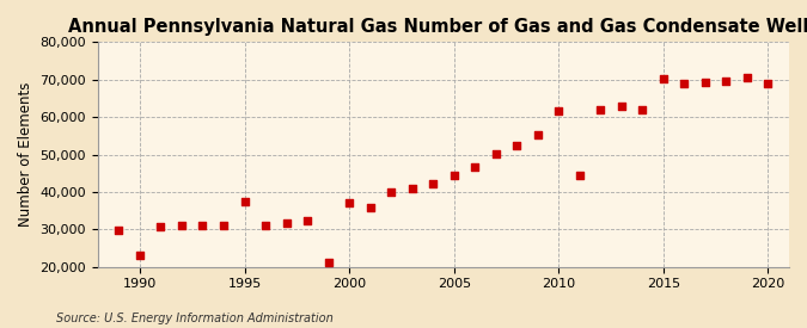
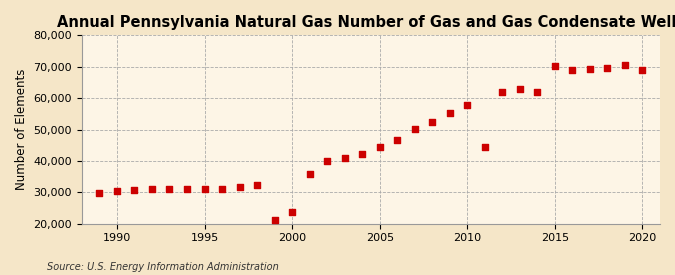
1990: 23,000 -> 30,500
1995: 37,500 -> 31,100
2000: 37,000 -> 23,700
2010: 61,500 -> 57,900
